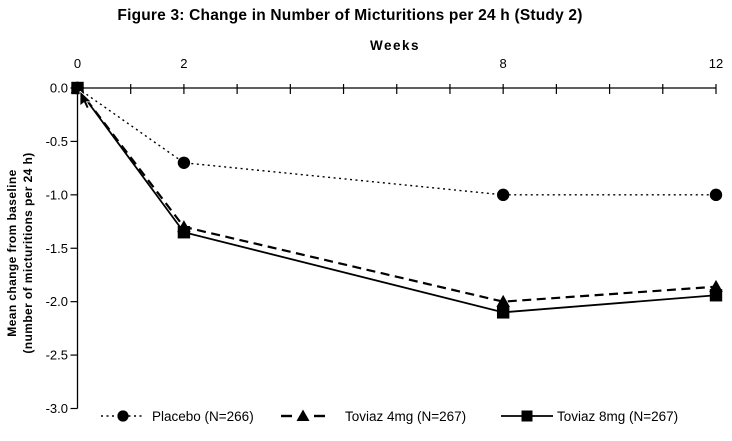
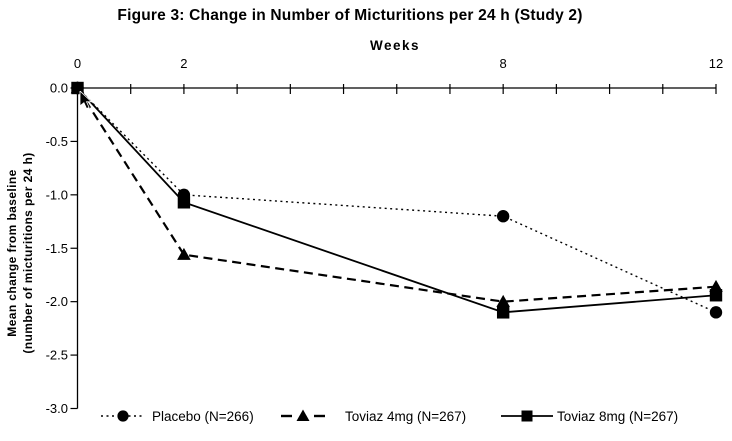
Placebo (N=266)/2: -0.7 -> -1.0
Toviaz 4mg (N=267)/2: -1.30 -> -1.56
Toviaz 8mg (N=267)/2: -1.35 -> -1.07
Placebo (N=266)/8: -1.0 -> -1.2
Placebo (N=266)/12: -1.0 -> -2.1
